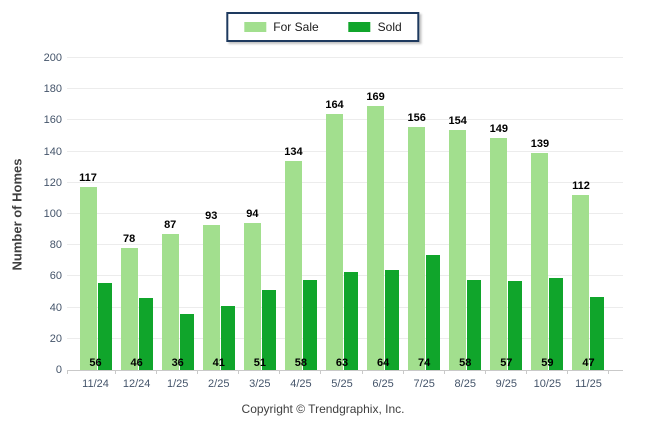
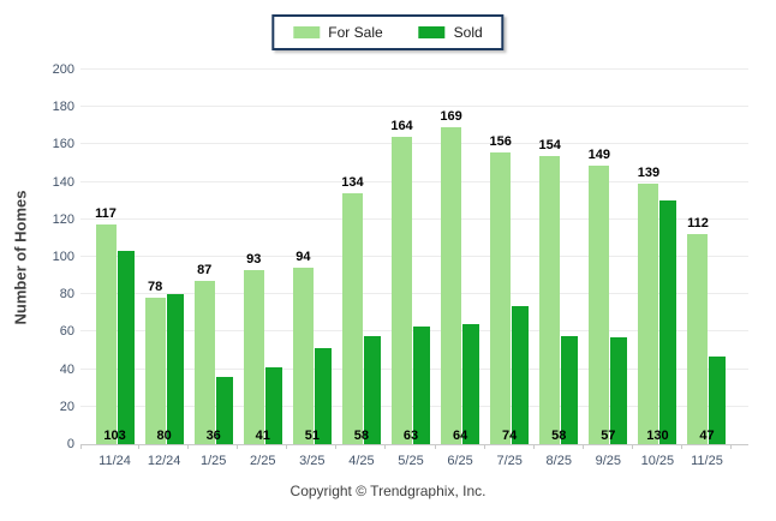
Sold/11/24: 56 -> 103
Sold/12/24: 46 -> 80
Sold/10/25: 59 -> 130
